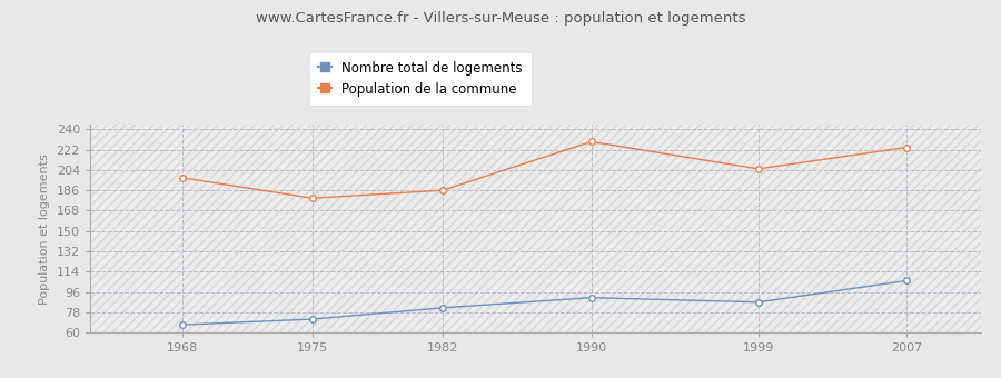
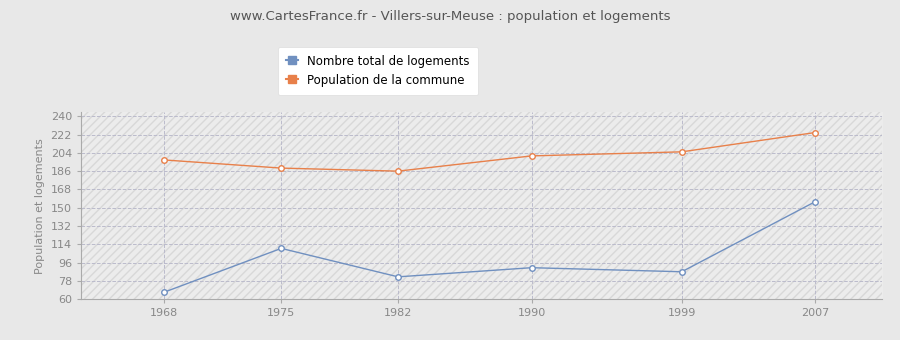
Nombre total de logements/1975: 72 -> 110
Population de la commune/1975: 179 -> 189
Population de la commune/1990: 229 -> 201
Nombre total de logements/2007: 106 -> 156
